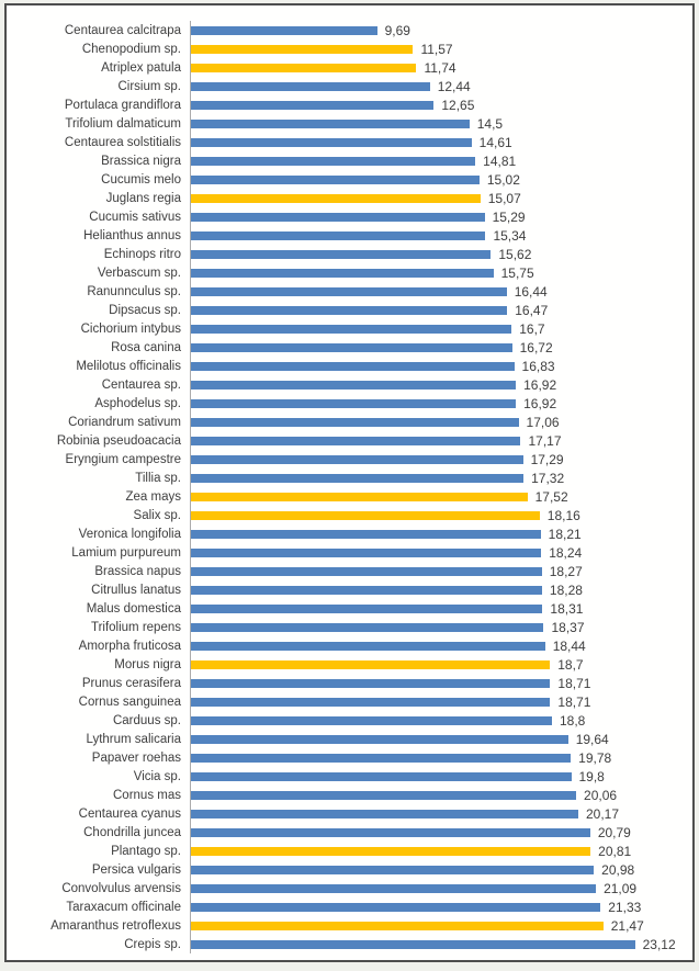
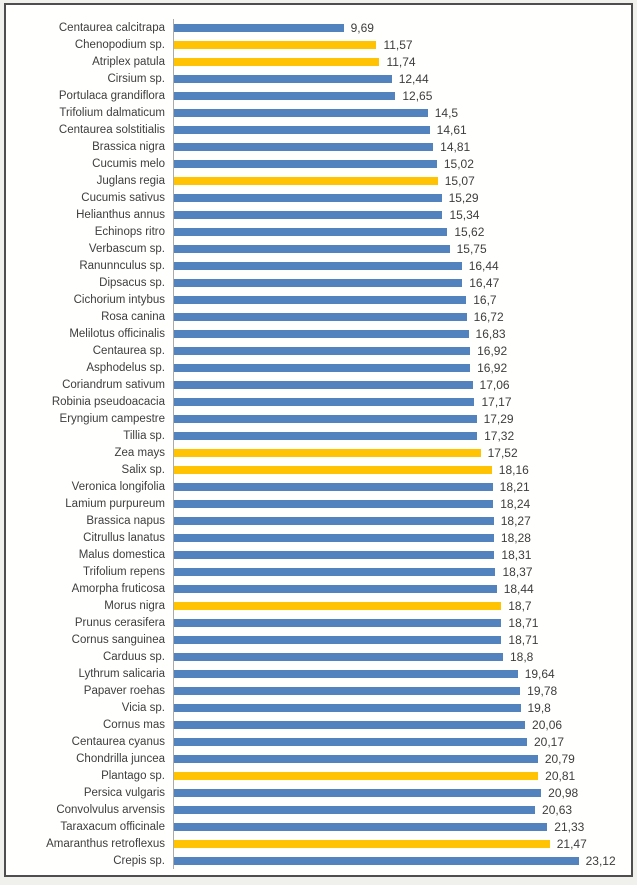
Convolvulus arvensis: 21,09 -> 20,63
